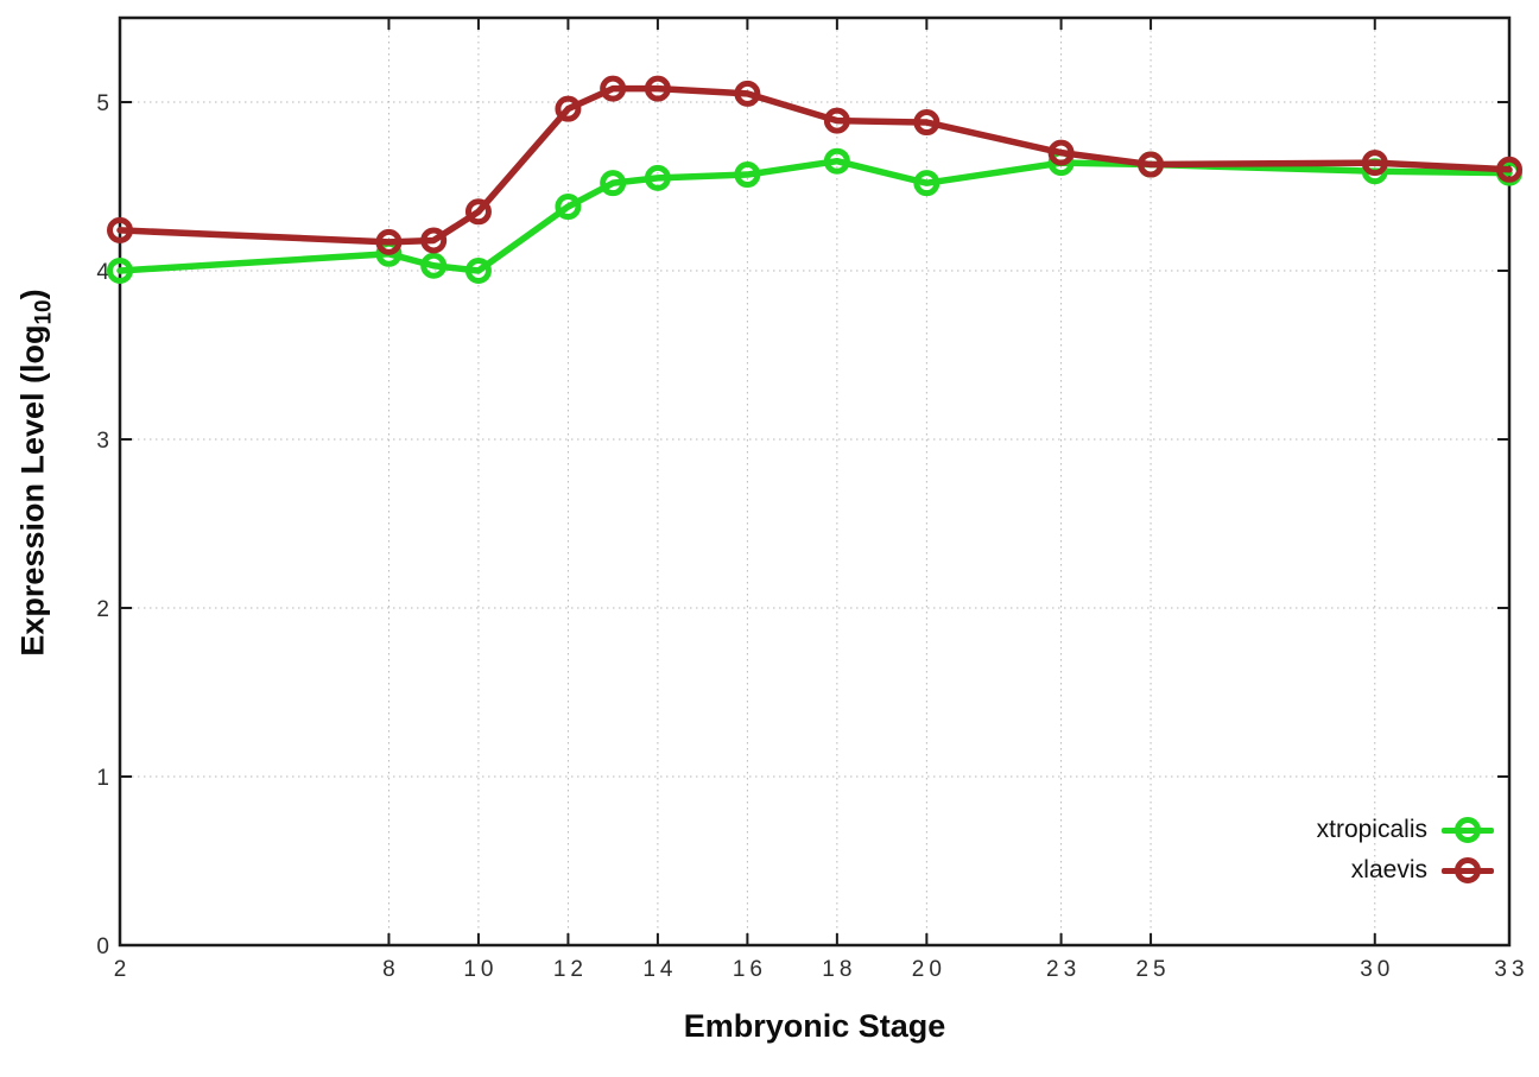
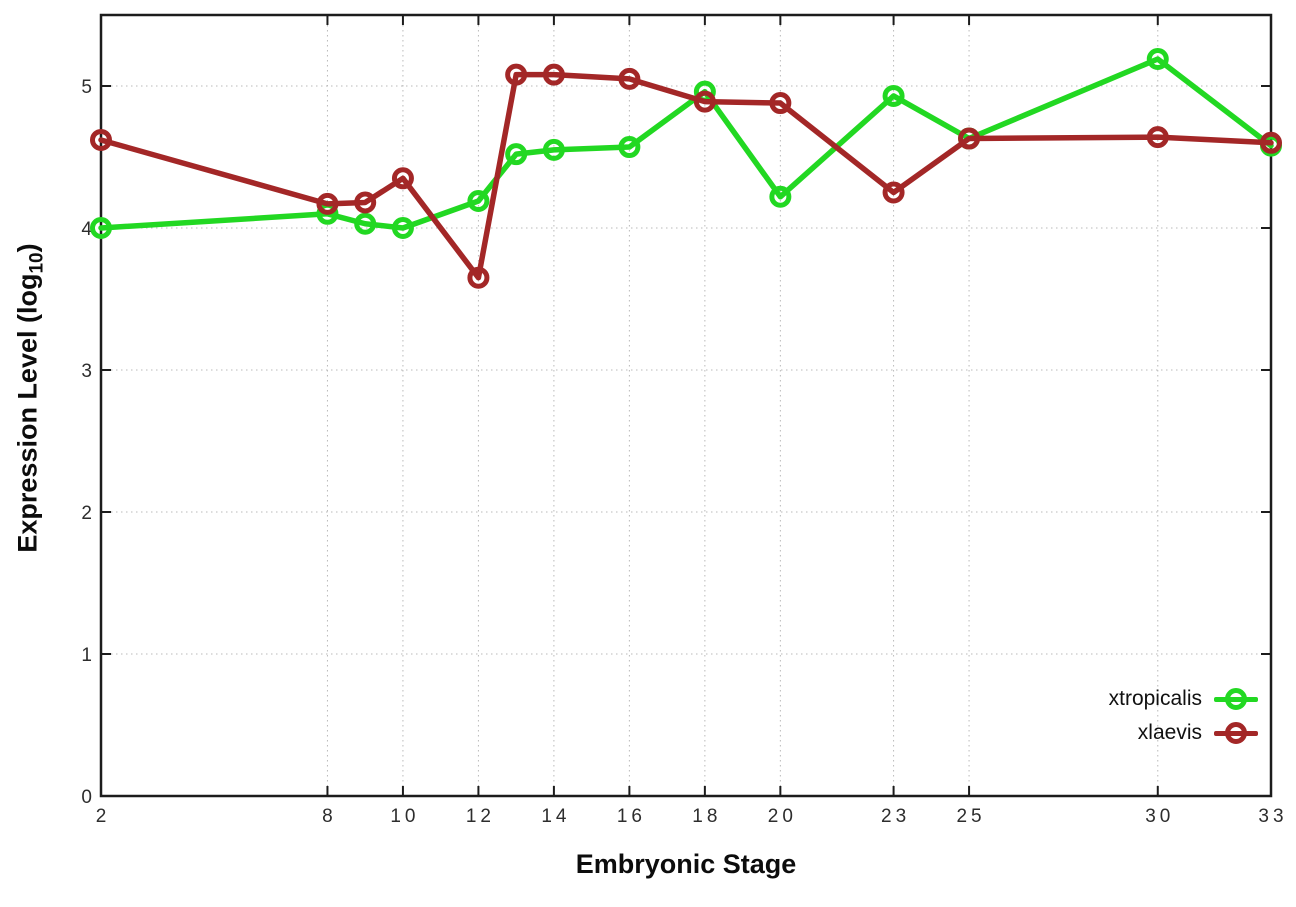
xlaevis/2: 4.24 -> 4.62
xtropicalis/12: 4.38 -> 4.19
xlaevis/12: 4.96 -> 3.65
xtropicalis/18: 4.65 -> 4.96
xtropicalis/20: 4.52 -> 4.22
xtropicalis/23: 4.64 -> 4.93
xlaevis/23: 4.70 -> 4.25
xtropicalis/30: 4.59 -> 5.19
